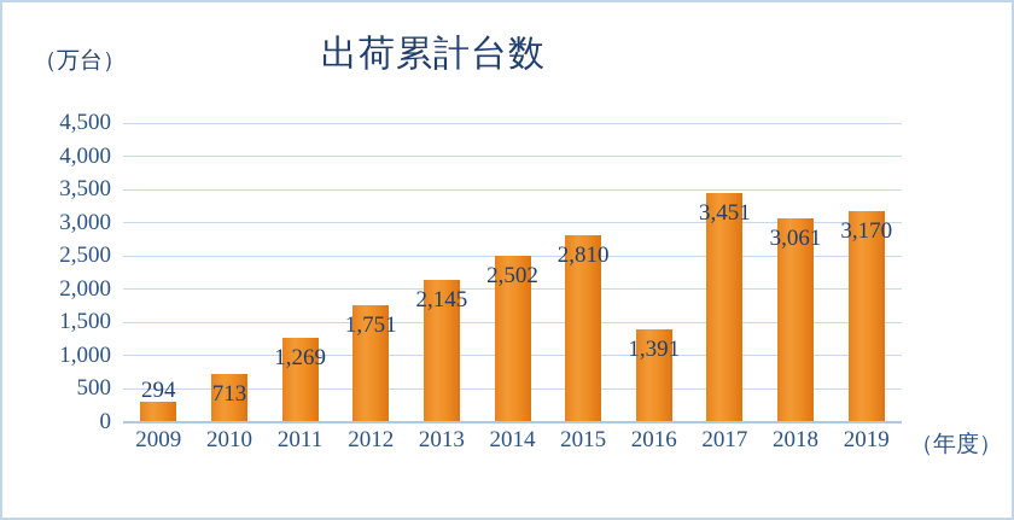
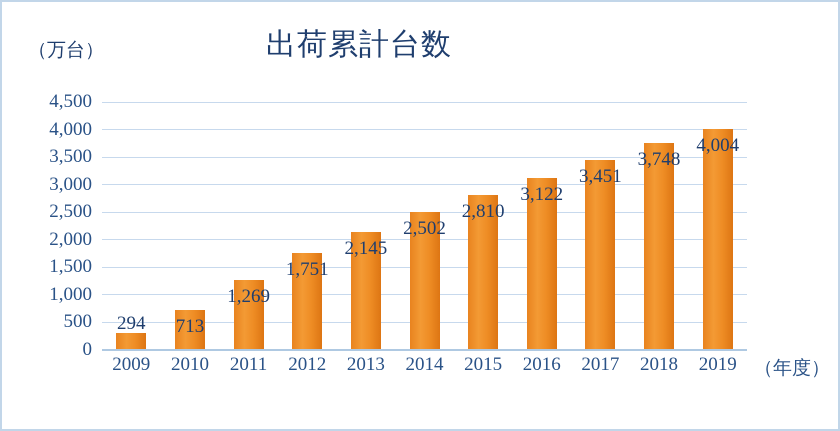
2016: 1,391 -> 3,122
2018: 3,061 -> 3,748
2019: 3,170 -> 4,004
